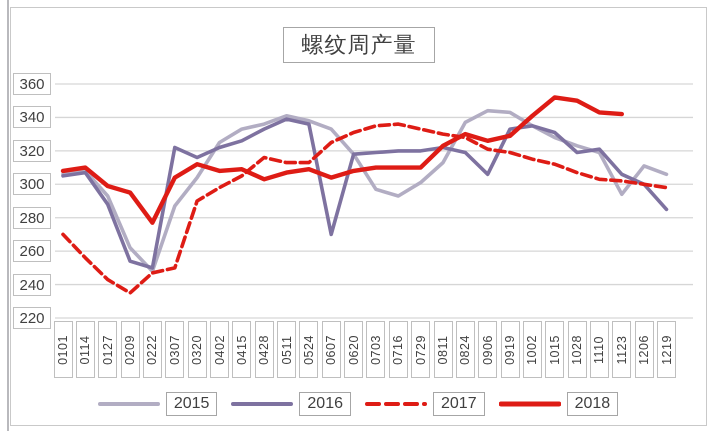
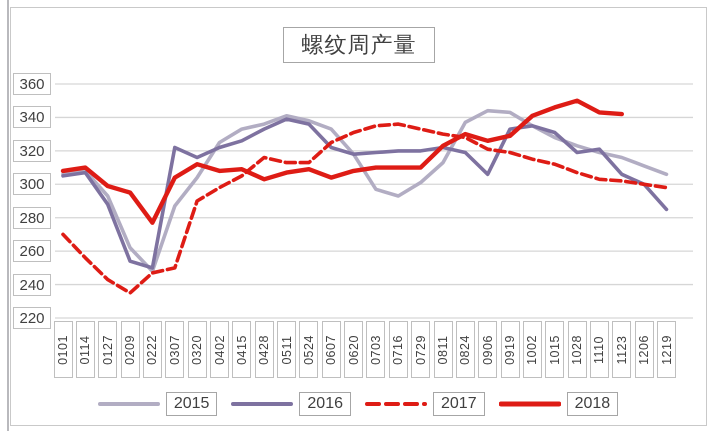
2016/0607: 270 -> 322
2018/1015: 352 -> 346
2015/1123: 294 -> 316
